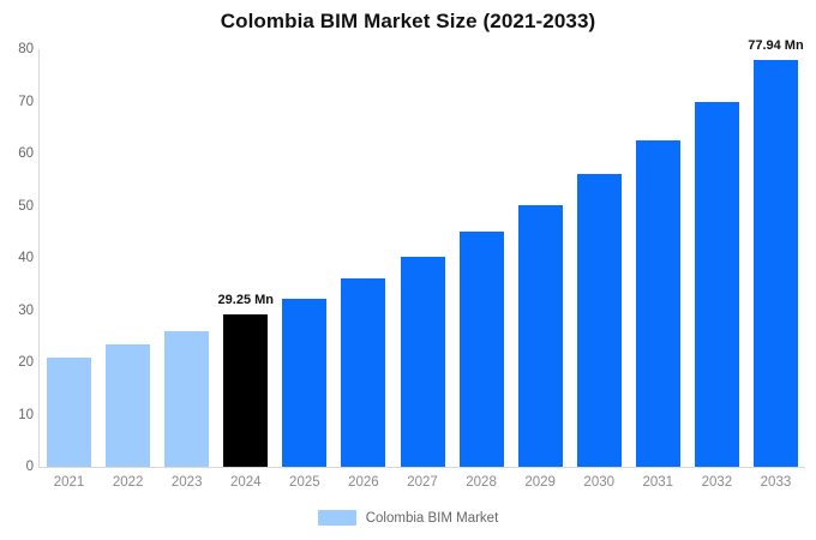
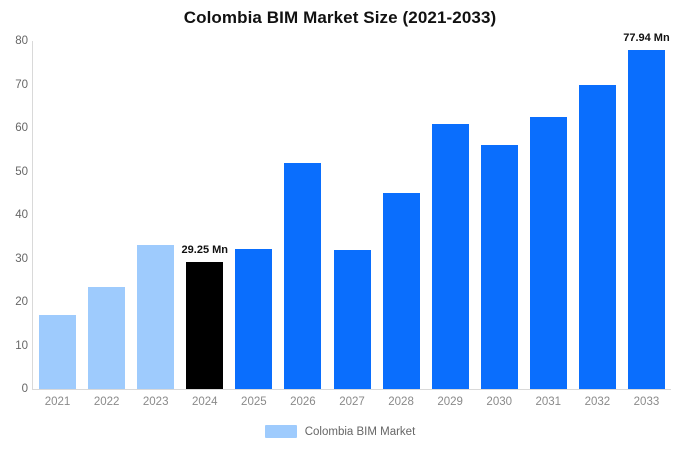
2021: 21 -> 17
2023: 26 -> 33
2026: 36 -> 52
2027: 40 -> 32
2029: 50 -> 61
